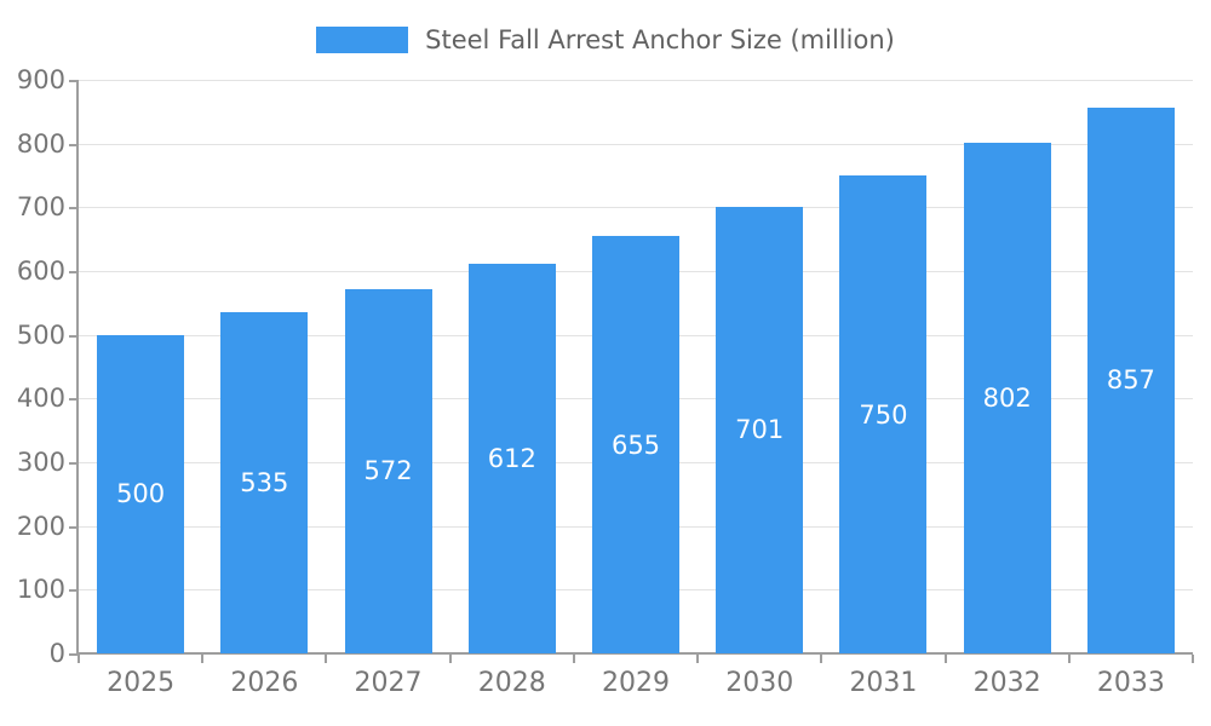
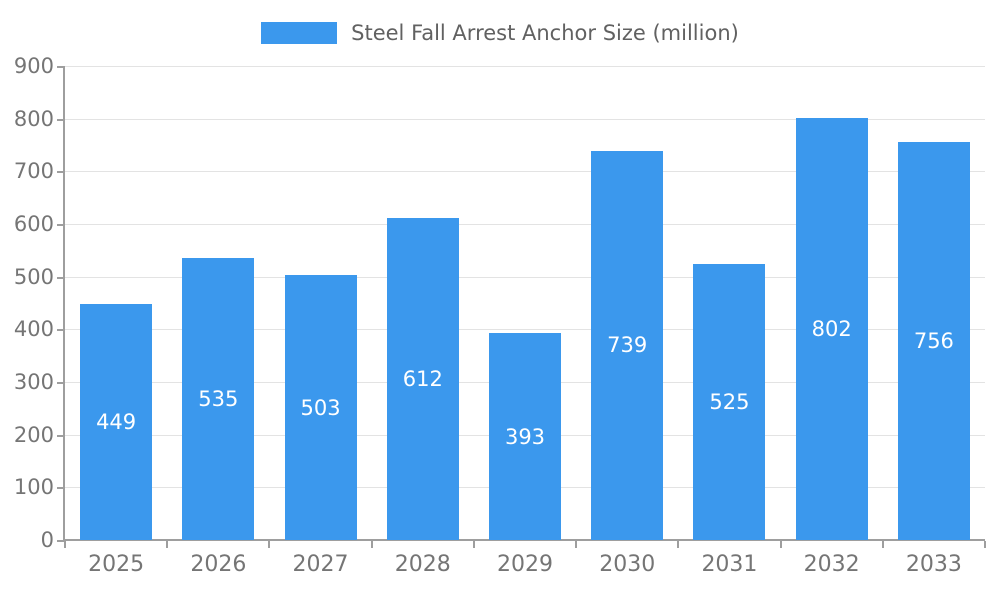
2025: 500 -> 449
2027: 572 -> 503
2029: 655 -> 393
2030: 701 -> 739
2031: 750 -> 525
2033: 857 -> 756
